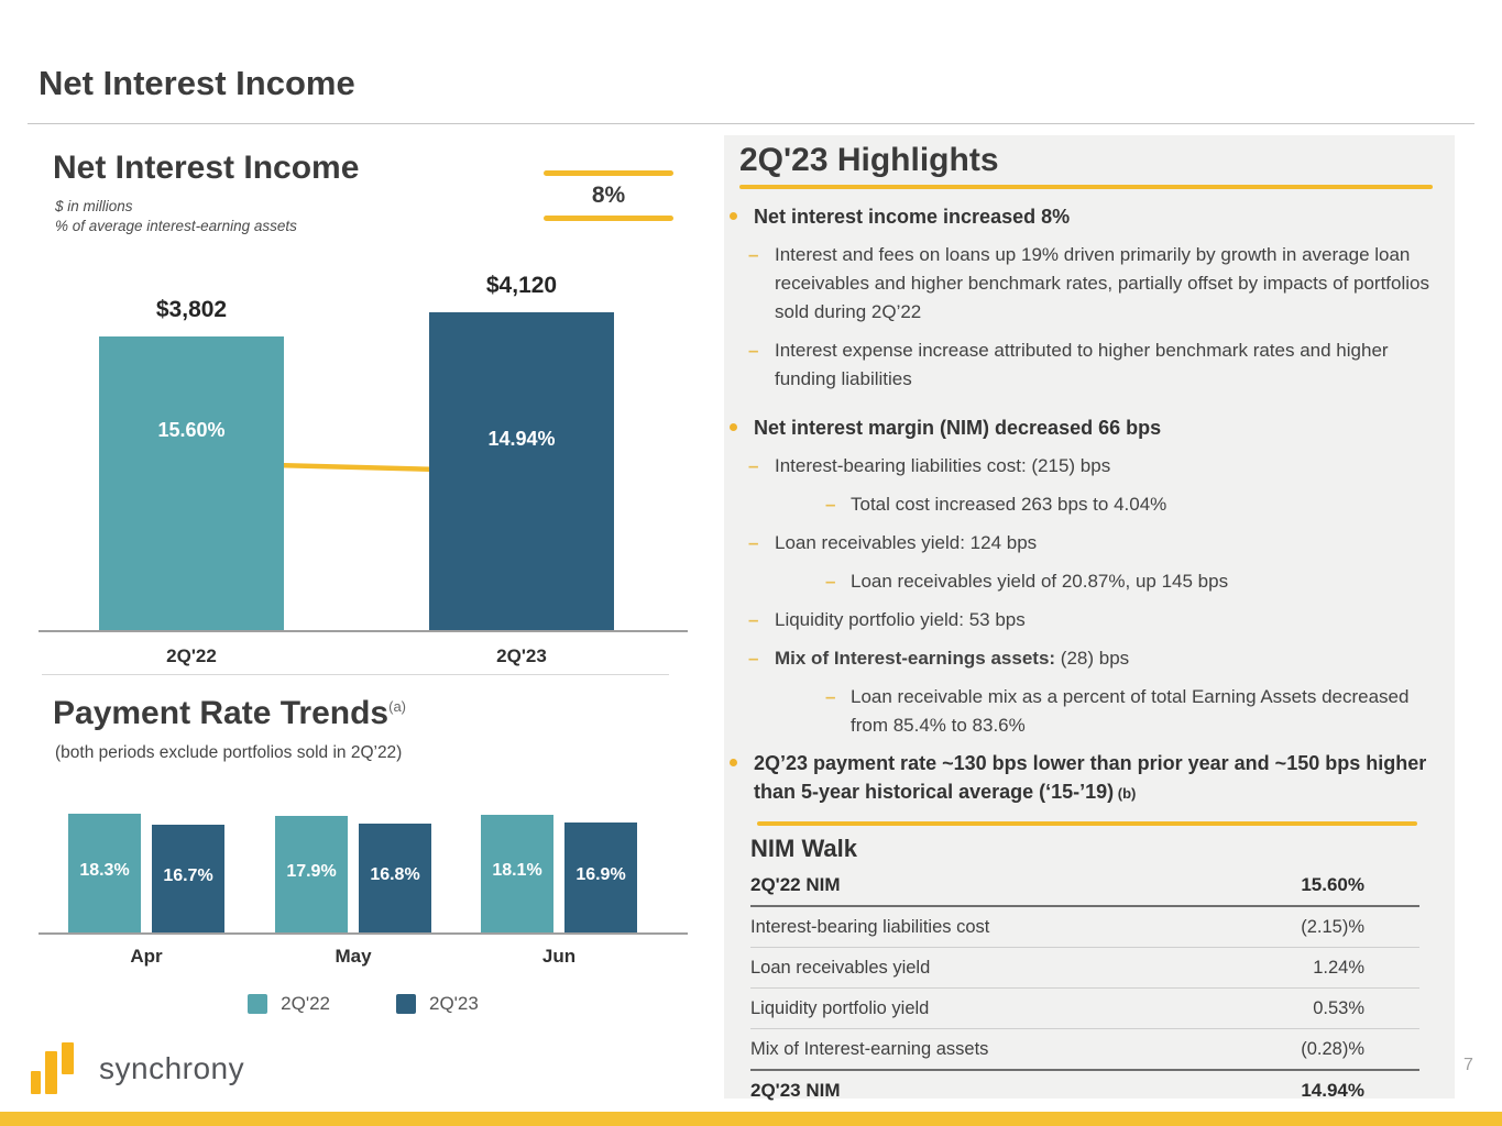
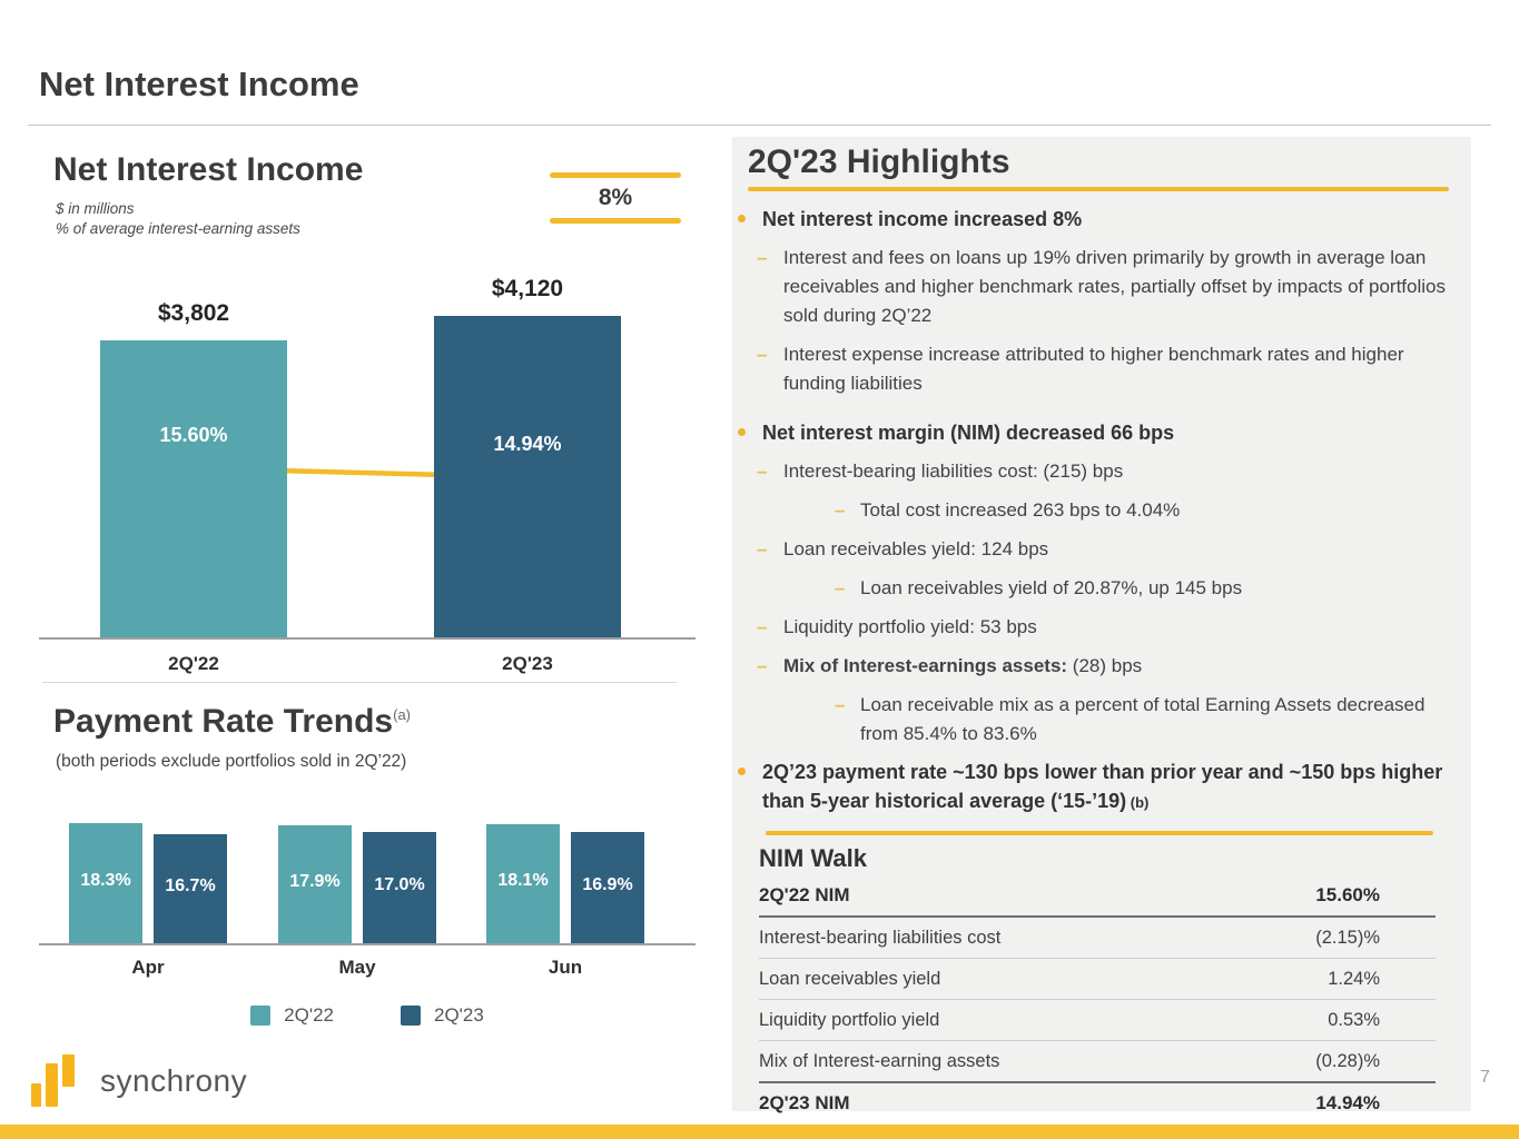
Payment Rate Trends/2Q'23/May: 16.8% -> 17.0%
